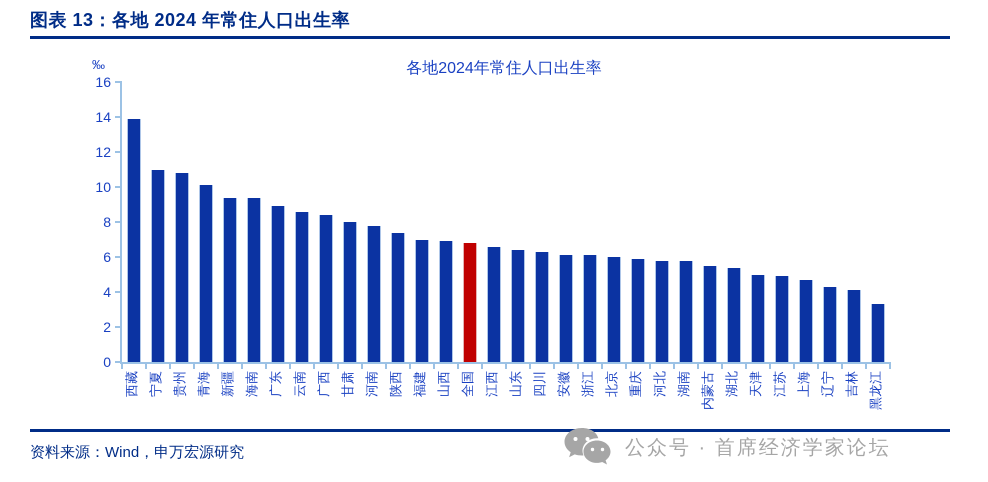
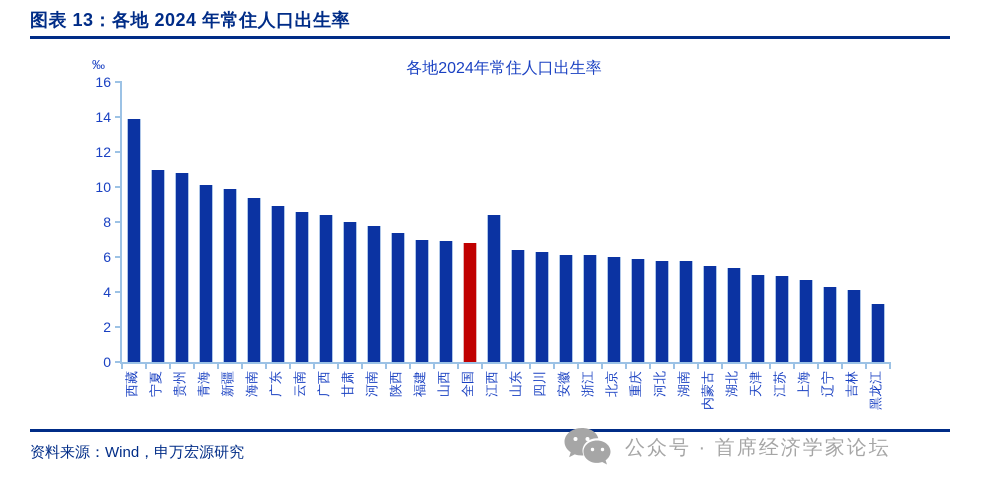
新疆: 9.4 -> 9.9
江西: 6.6 -> 8.4
